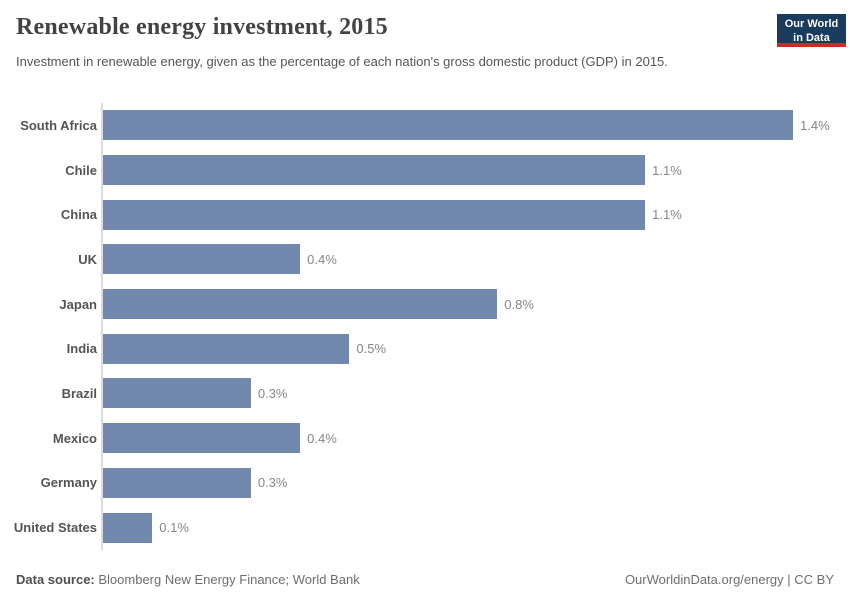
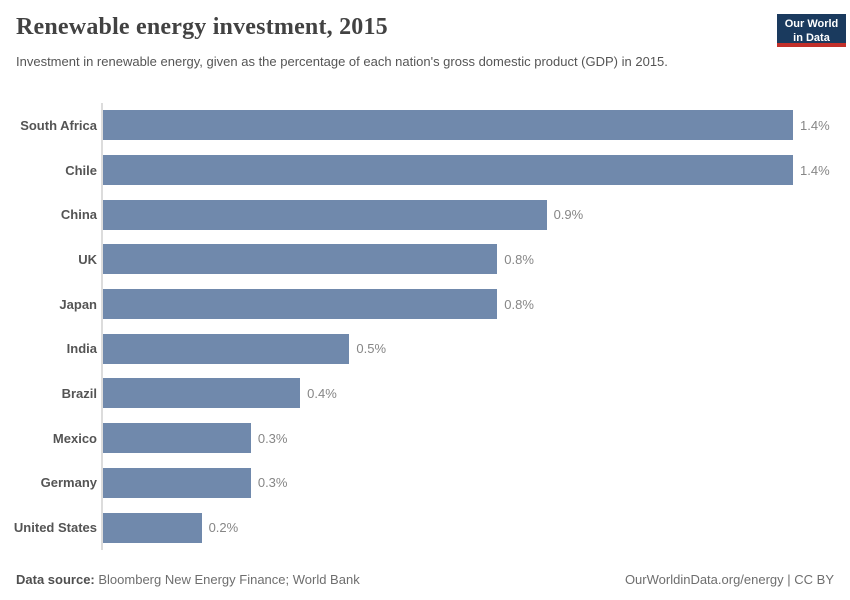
Chile: 1.1% -> 1.4%
China: 1.1% -> 0.9%
UK: 0.4% -> 0.8%
Brazil: 0.3% -> 0.4%
Mexico: 0.4% -> 0.3%
United States: 0.1% -> 0.2%
